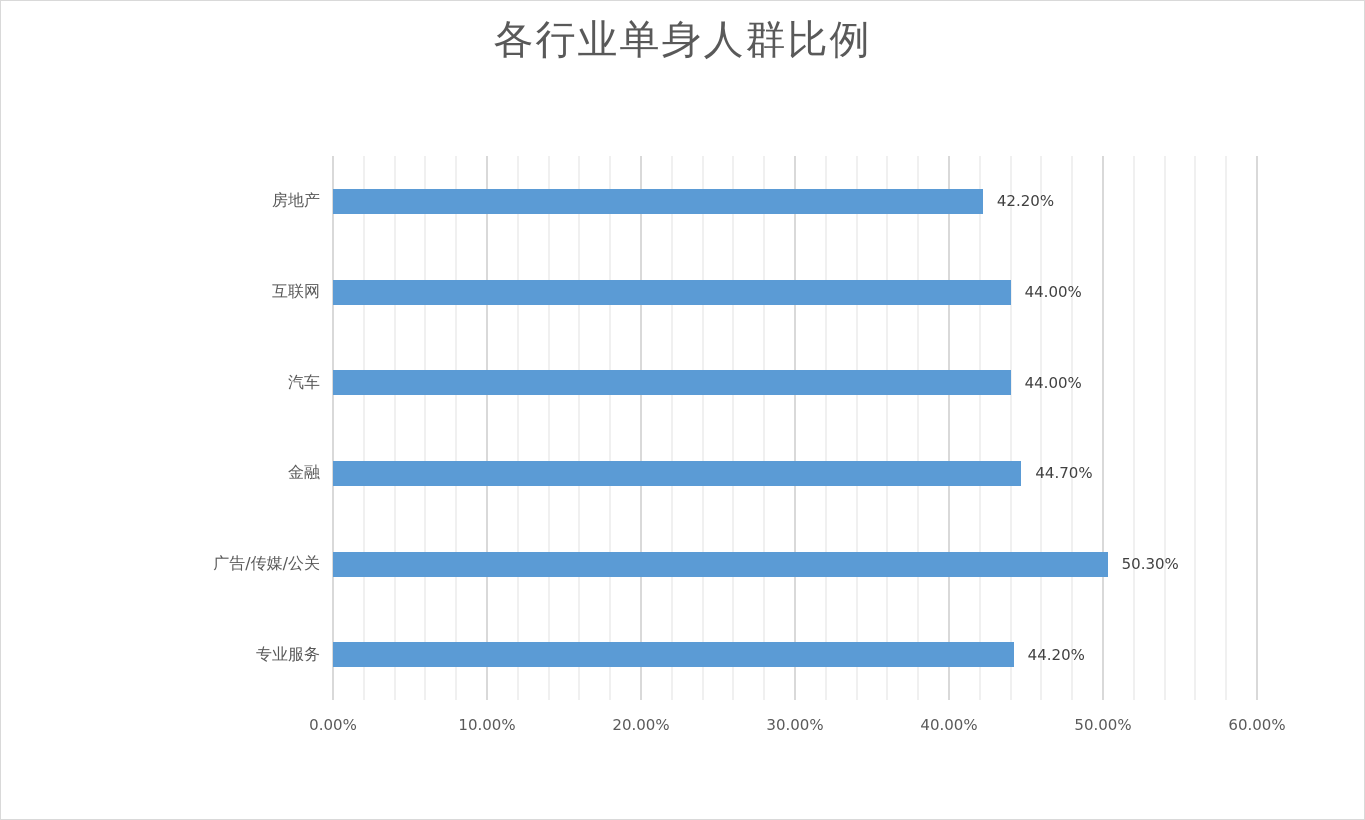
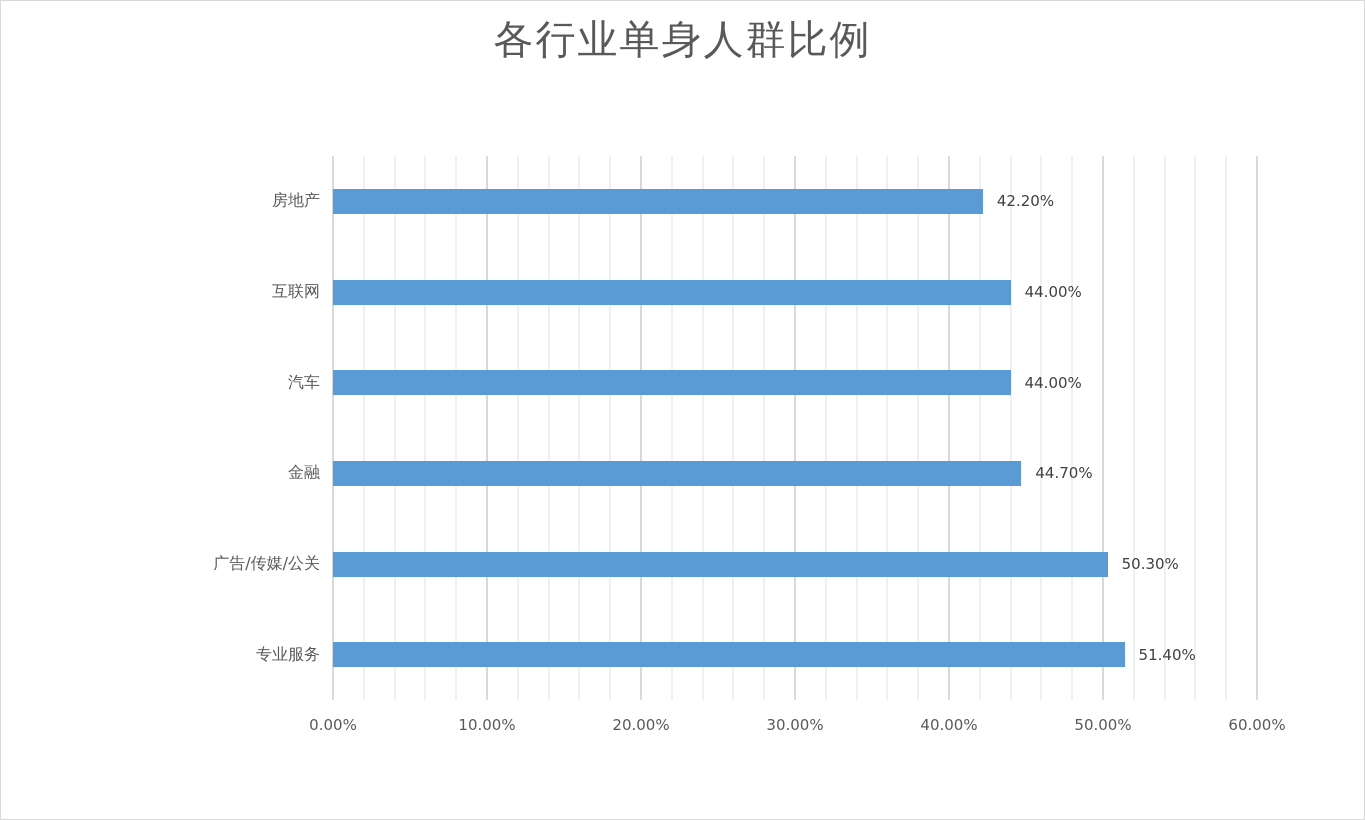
专业服务: 44.20% -> 51.40%
